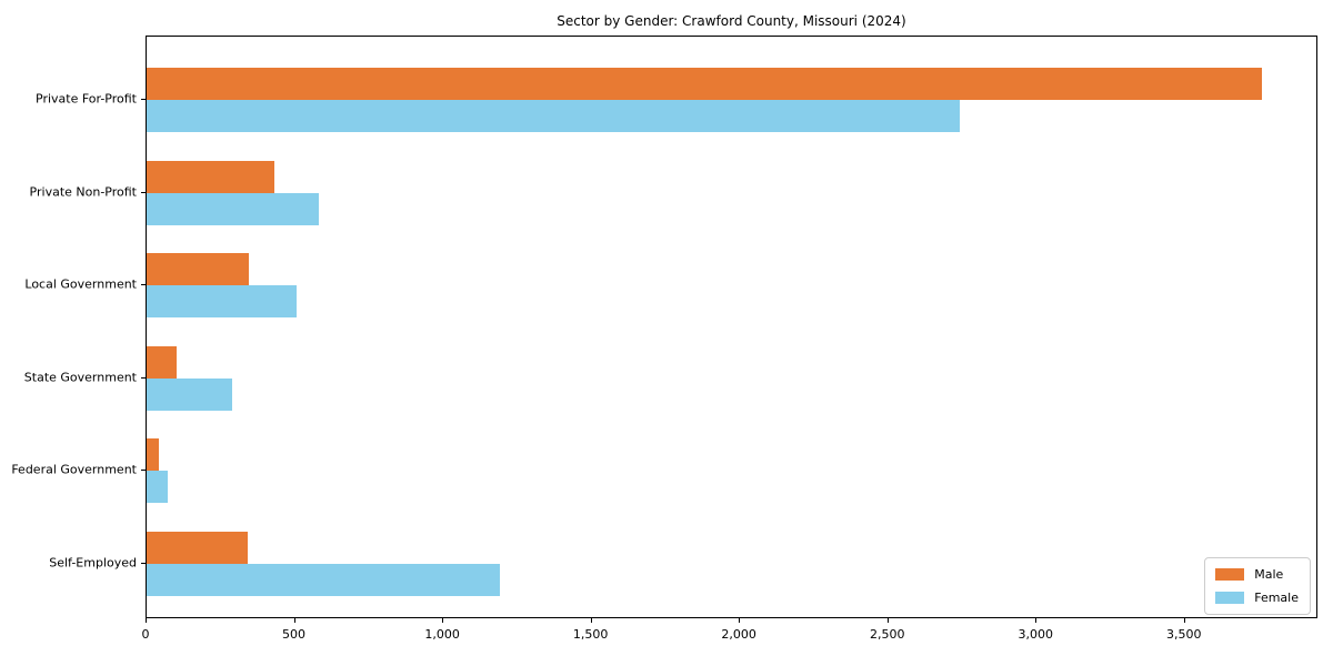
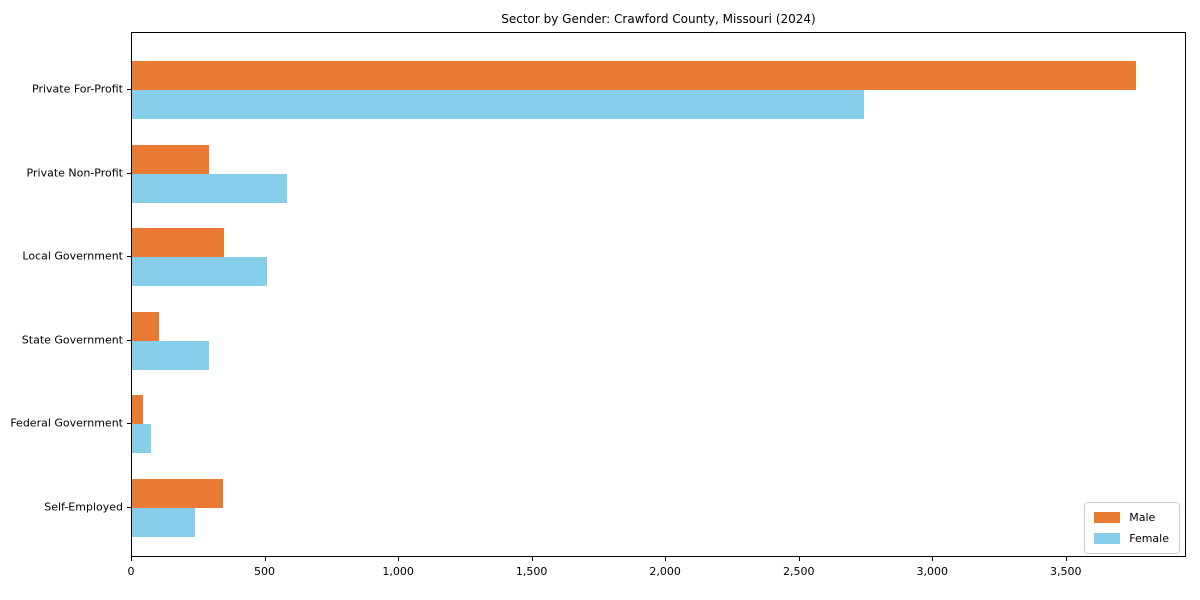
Male/Private Non-Profit: 430 -> 290
Female/Self-Employed: 1190 -> 240
